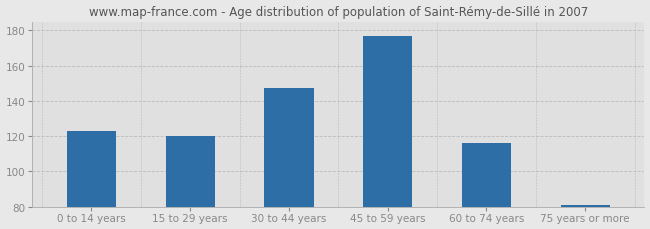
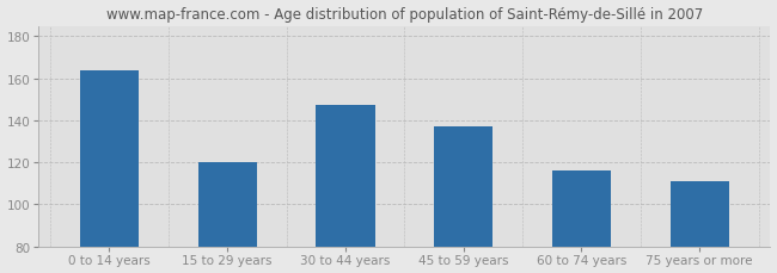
0 to 14 years: 123 -> 164
45 to 59 years: 177 -> 137
75 years or more: 81 -> 111
